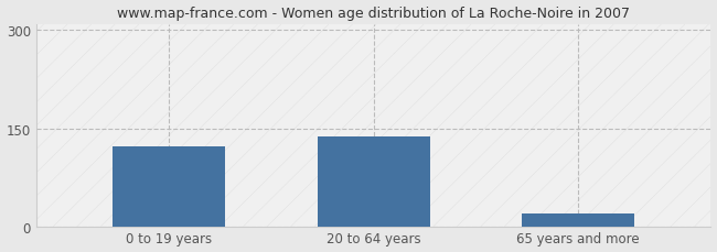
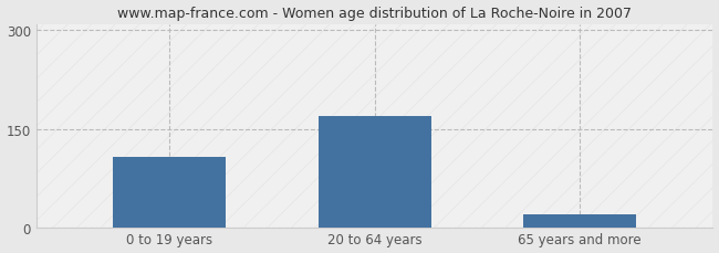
0 to 19 years: 122 -> 107
20 to 64 years: 138 -> 170
